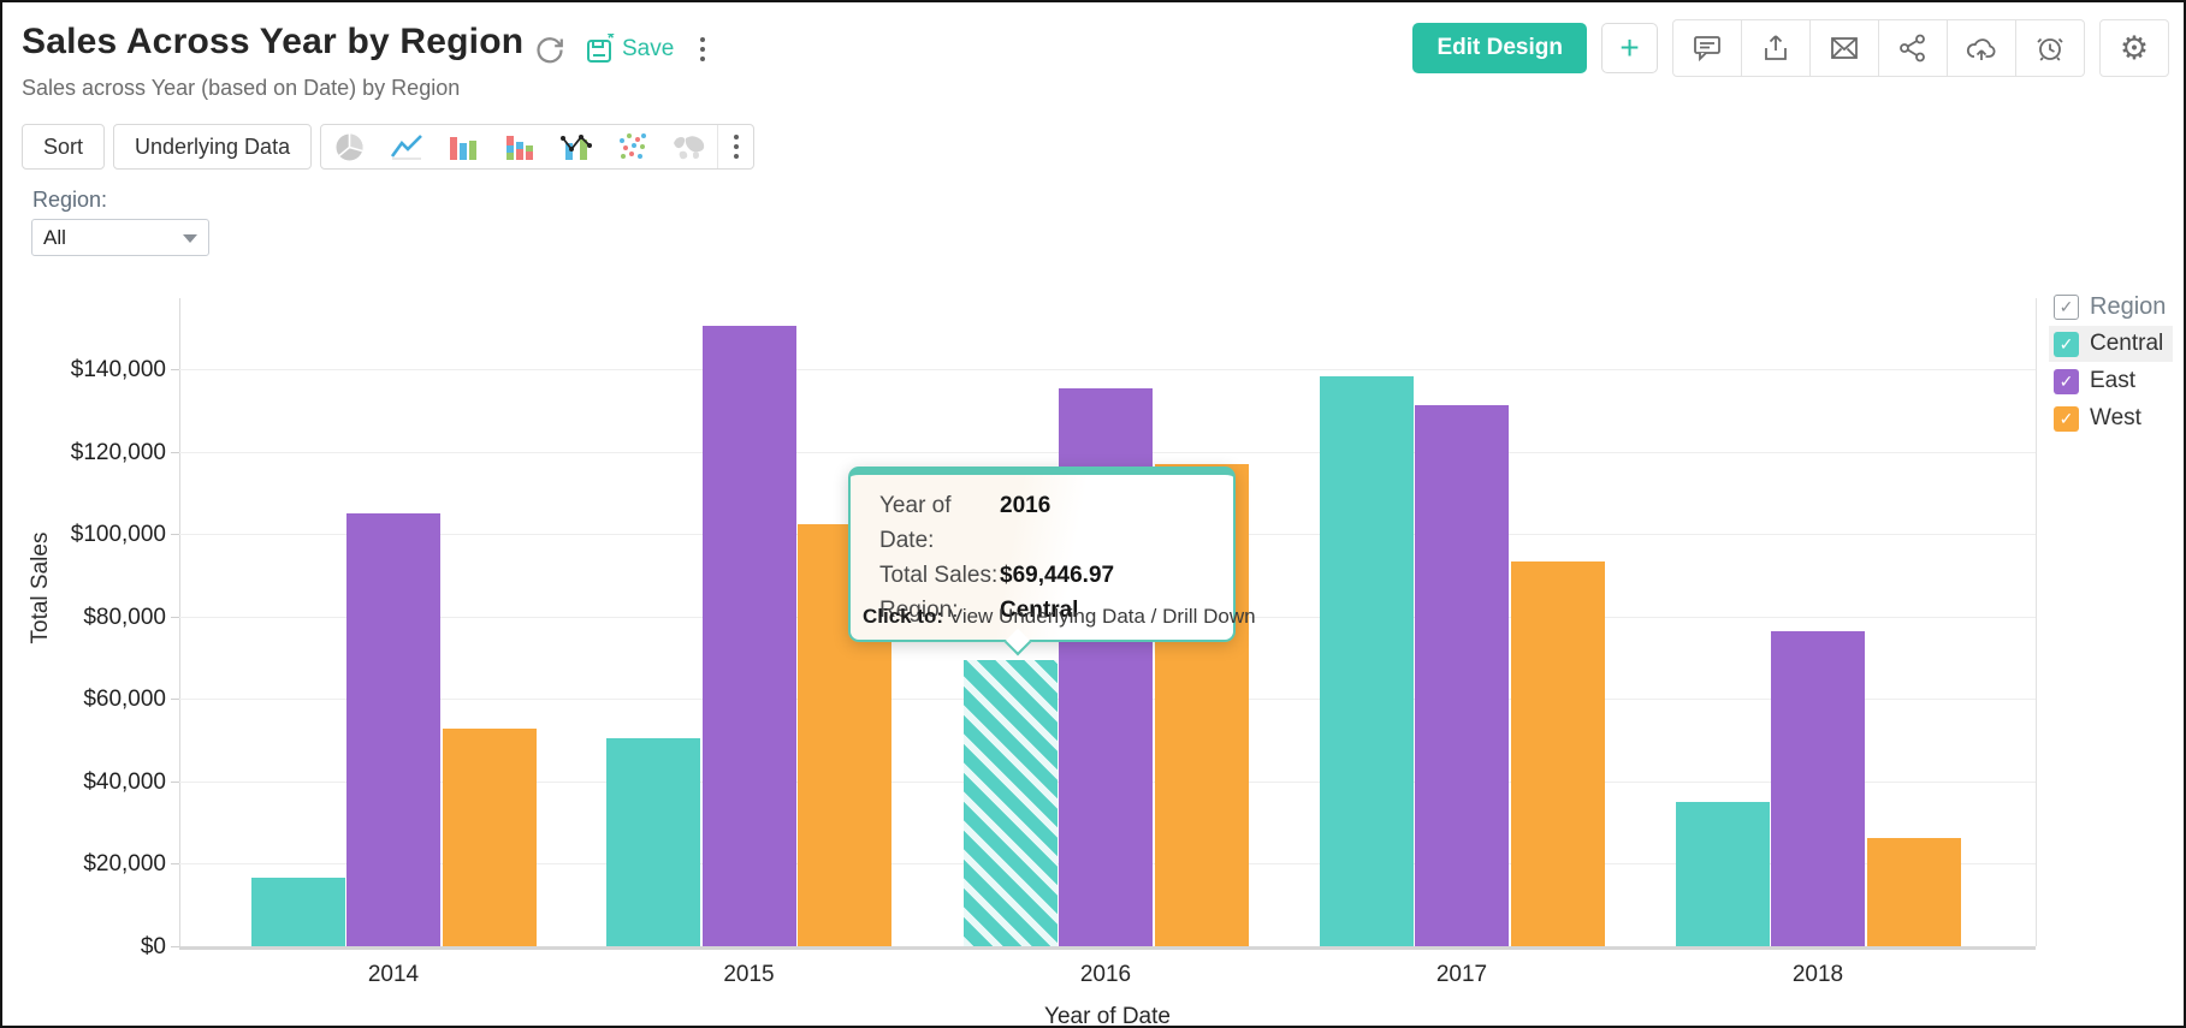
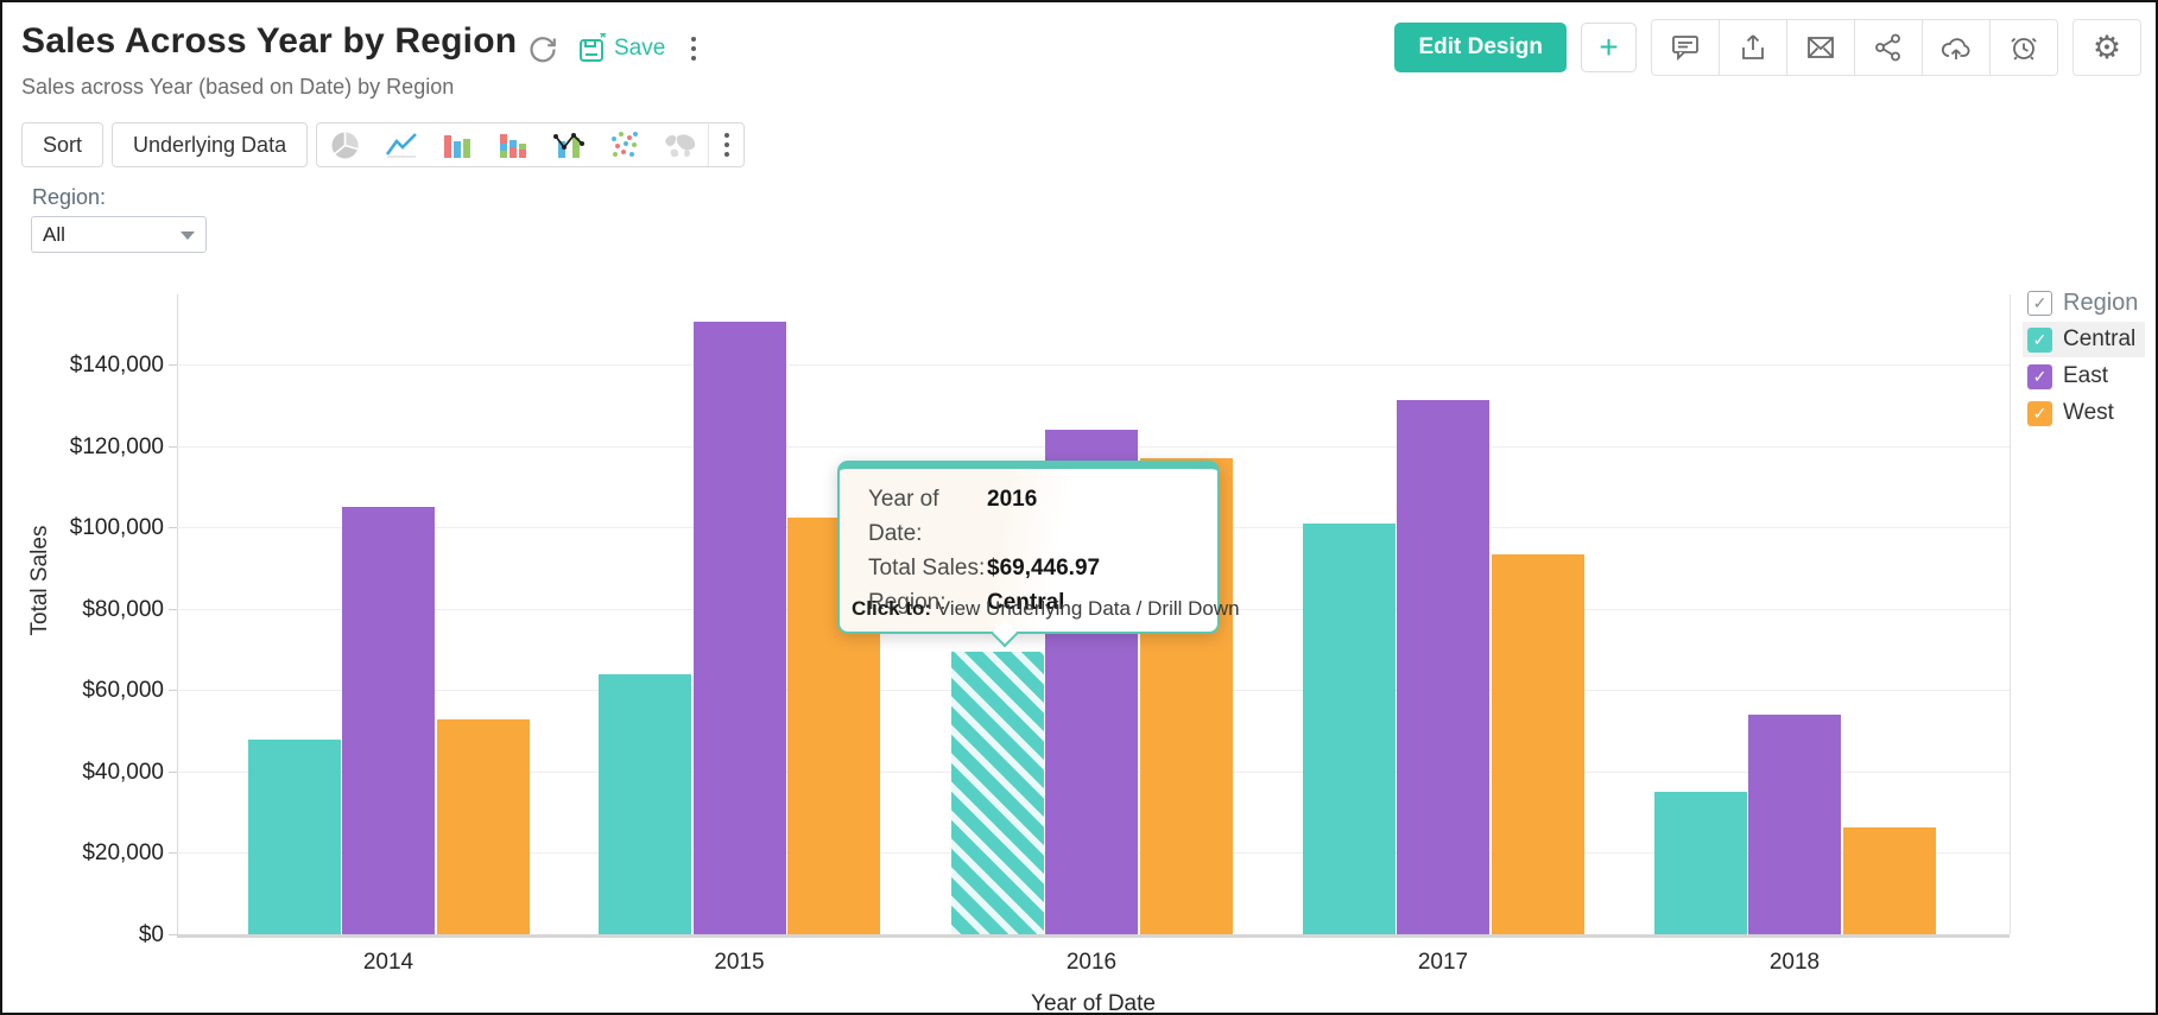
Central/2014: $17000 -> $48000
Central/2015: $51000 -> $64000
East/2016: $135000 -> $124000
Central/2017: $138000 -> $101000
East/2018: $76000 -> $54000
